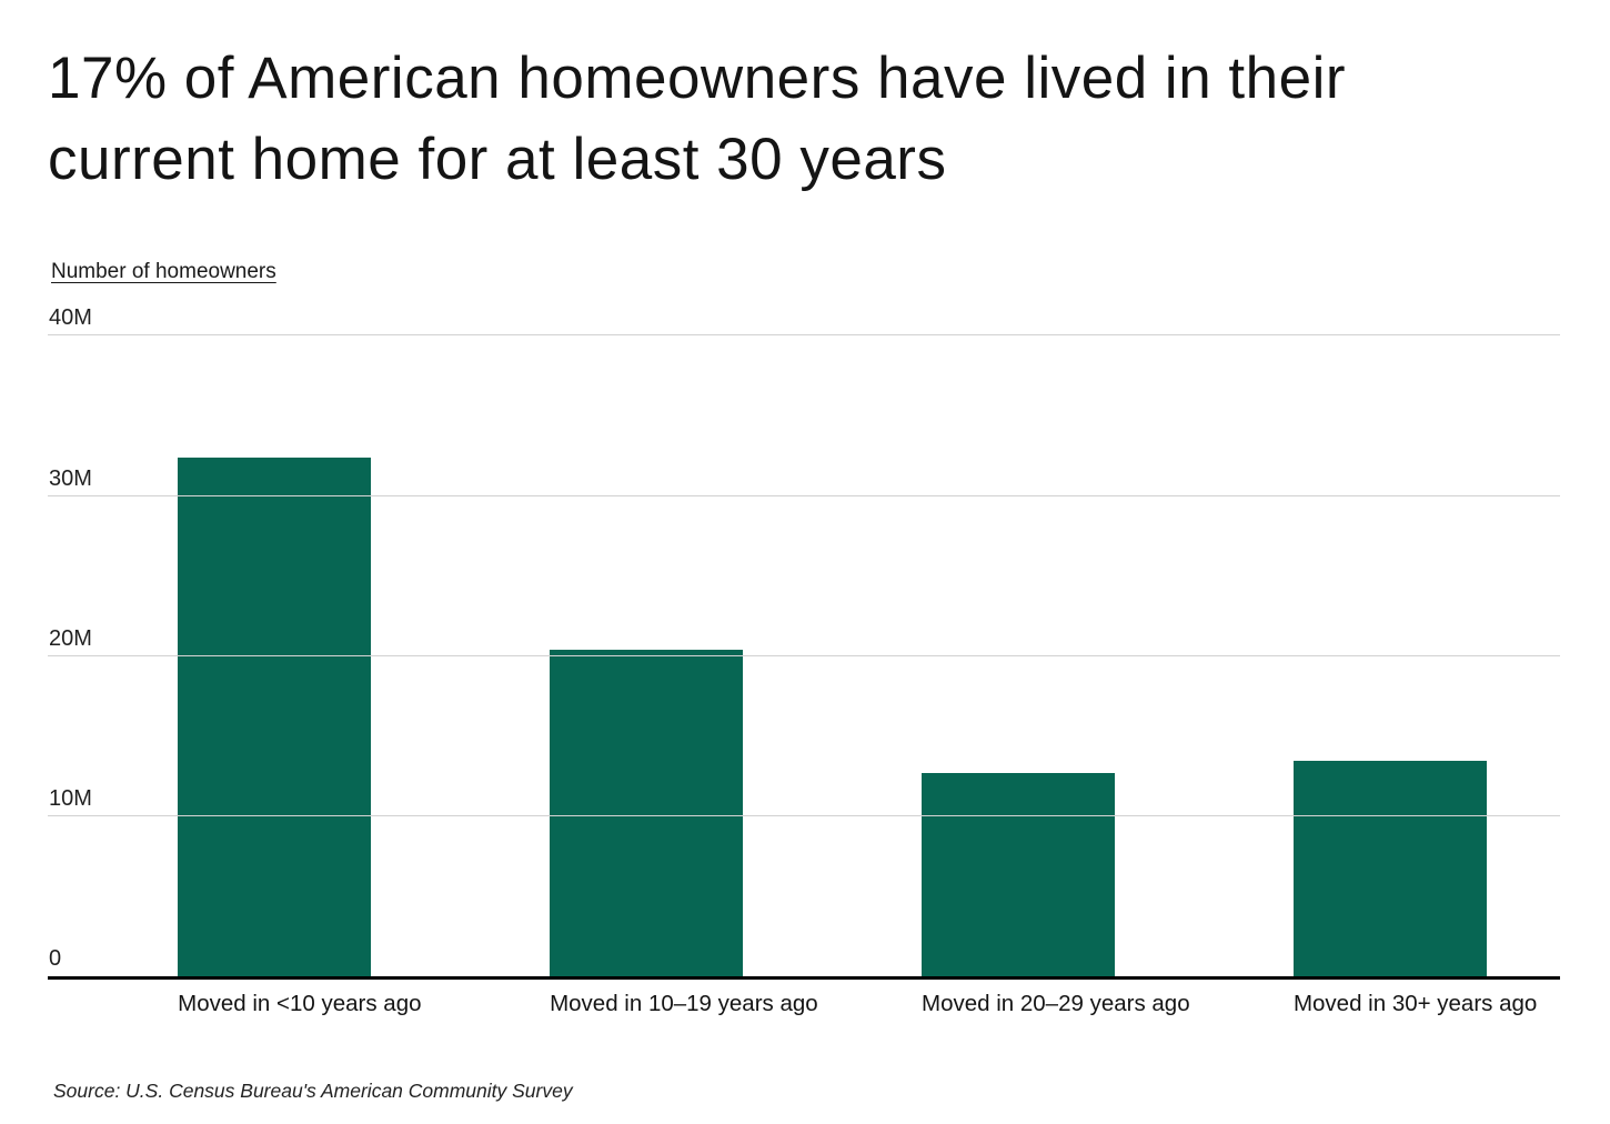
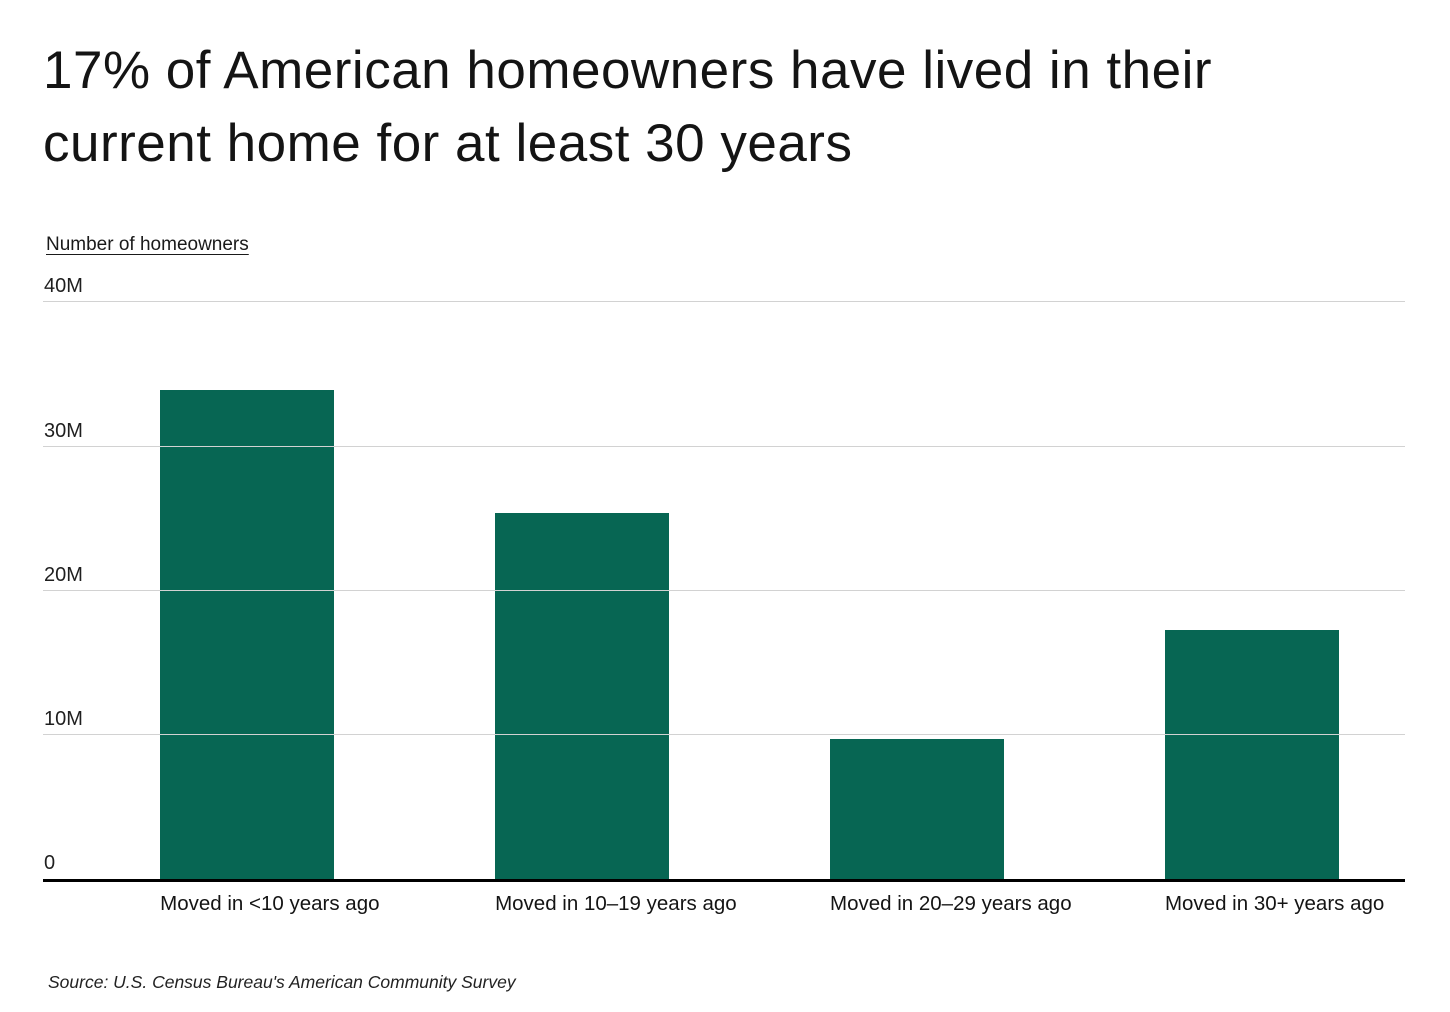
Moved in <10 years ago: 32.4M -> 33.9M
Moved in 10–19 years ago: 20.4M -> 25.4M
Moved in 20–29 years ago: 12.7M -> 9.7M
Moved in 30+ years ago: 13.5M -> 17.3M
